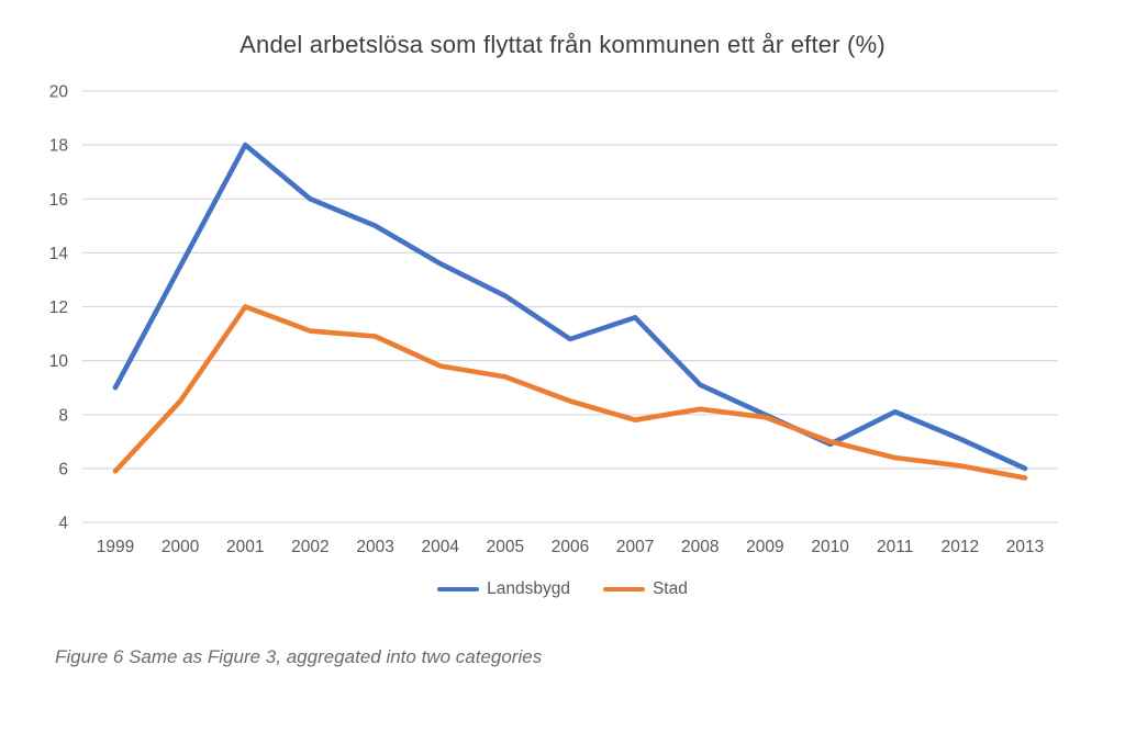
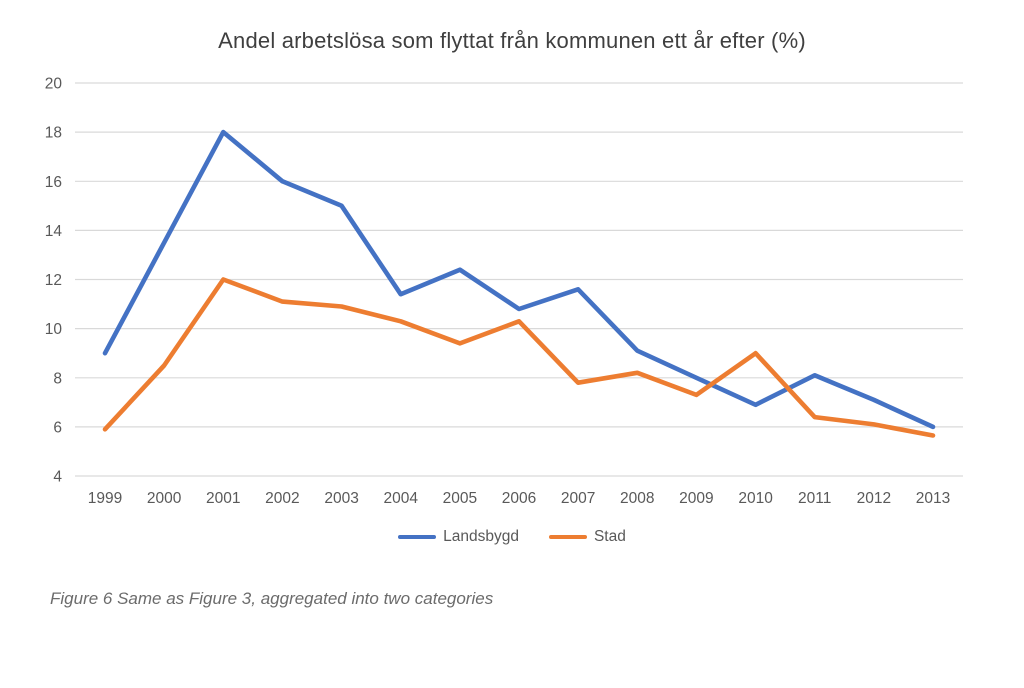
Landsbygd/2004: 13.6 -> 11.4
Stad/2004: 9.8 -> 10.3
Stad/2006: 8.5 -> 10.3
Stad/2009: 7.9 -> 7.3
Stad/2010: 7.0 -> 9.0
